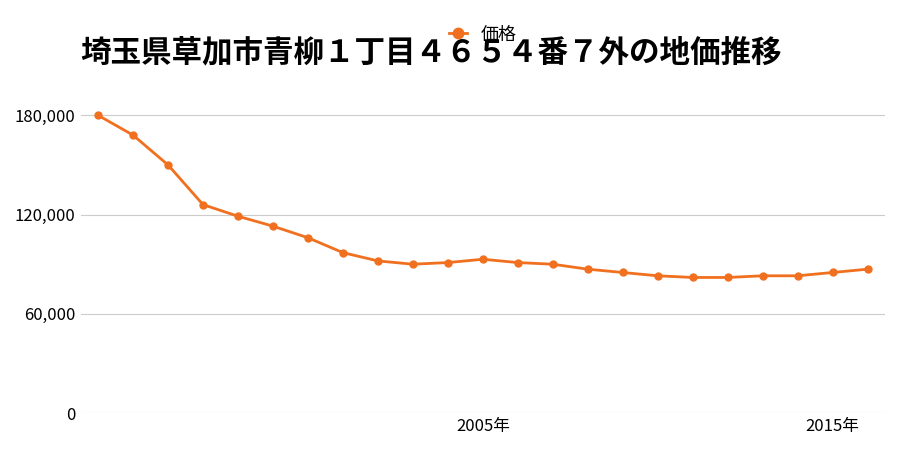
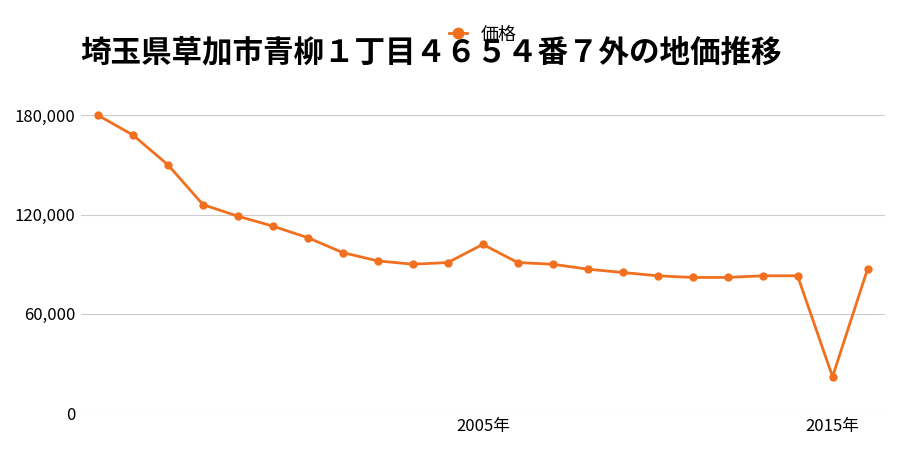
2005年: 93,000 -> 102,000
2015年: 85,000 -> 22,000
